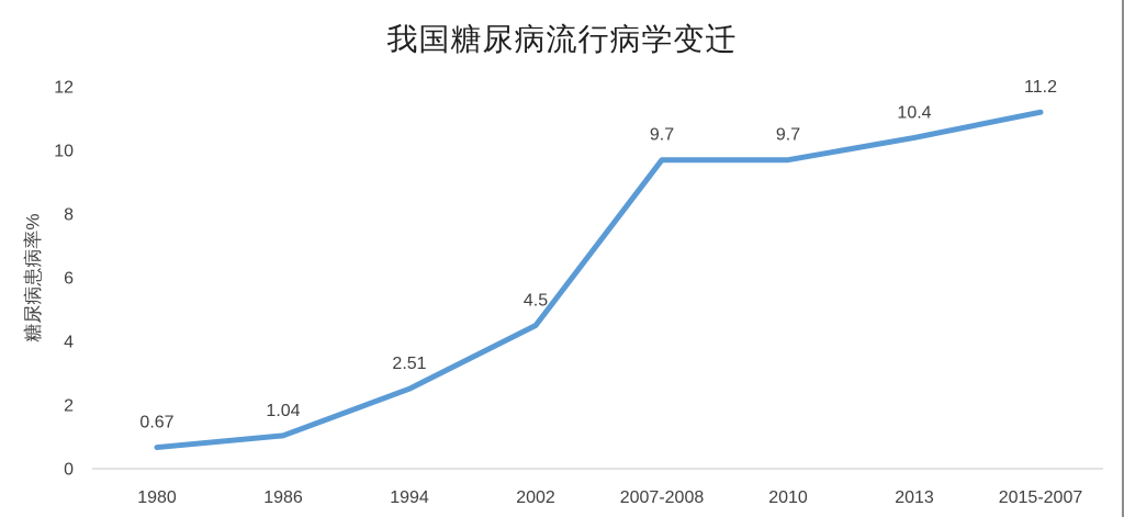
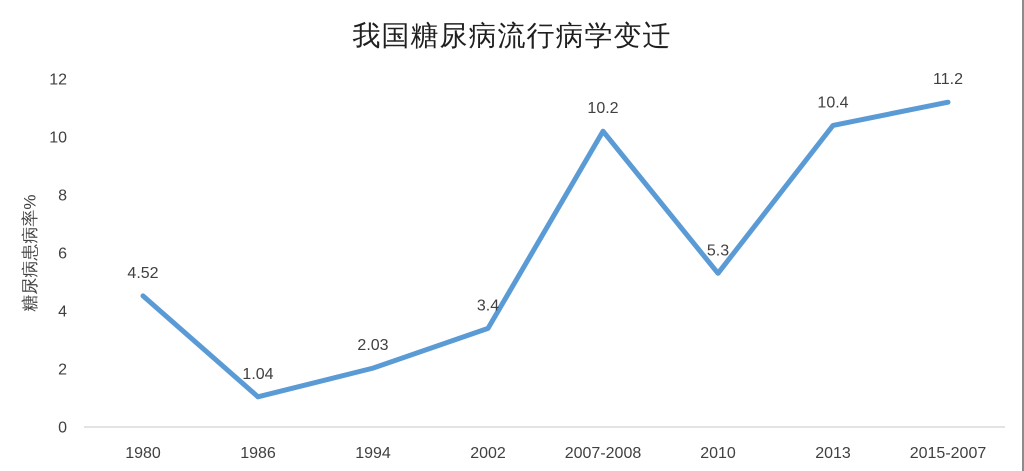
1980: 0.67 -> 4.52
1994: 2.51 -> 2.03
2002: 4.5 -> 3.4
2007-2008: 9.7 -> 10.2
2010: 9.7 -> 5.3
